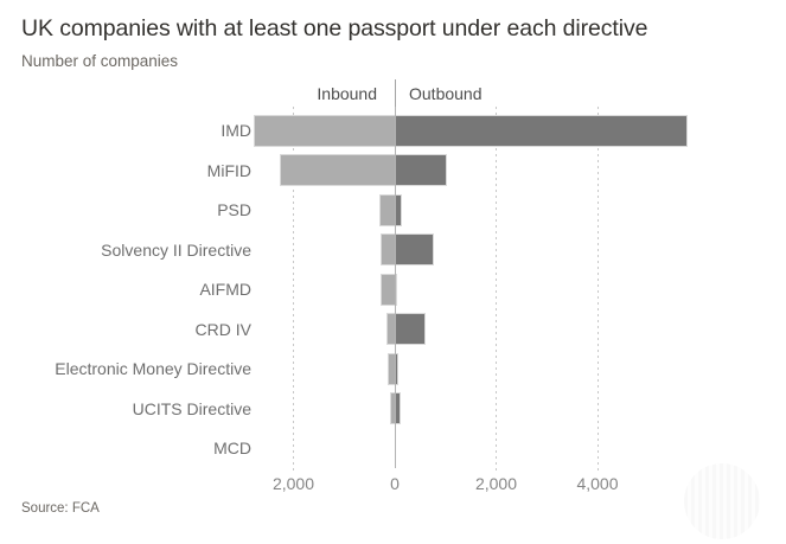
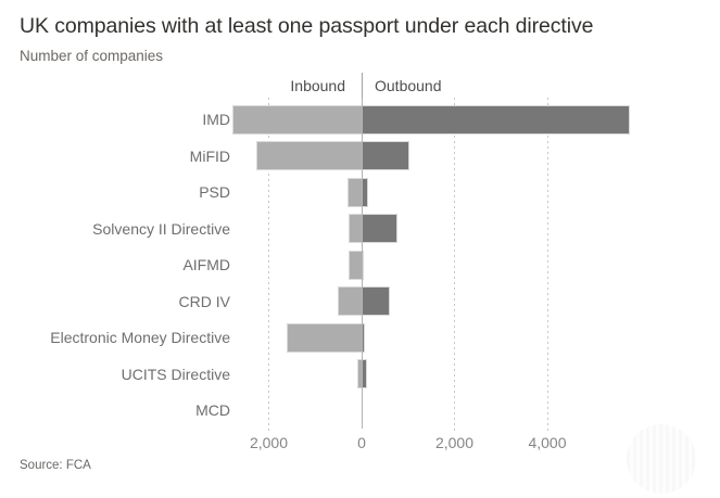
Inbound/CRD IV: 100 -> 500
Inbound/Electronic Money Directive: 100 -> 1600
